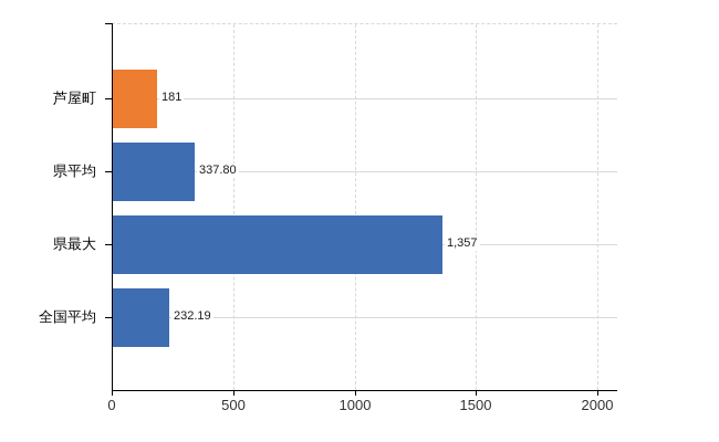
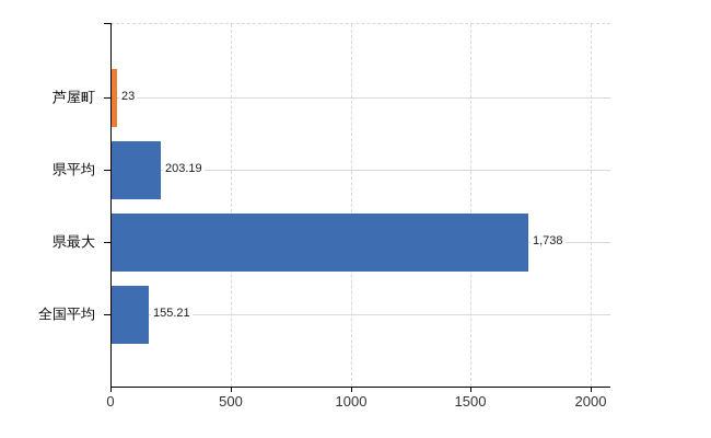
芦屋町: 181 -> 23
県平均: 337.80 -> 203.19
県最大: 1,357 -> 1,738
全国平均: 232.19 -> 155.21
